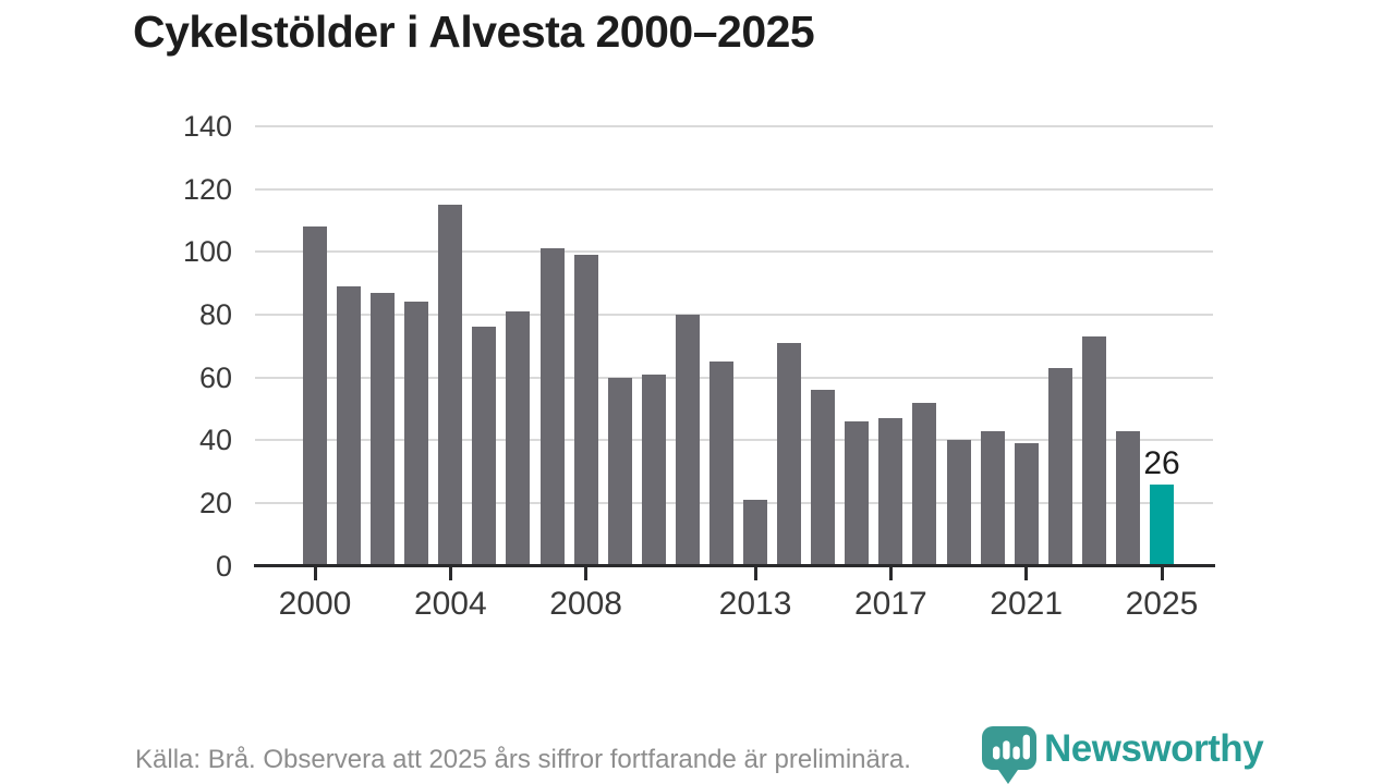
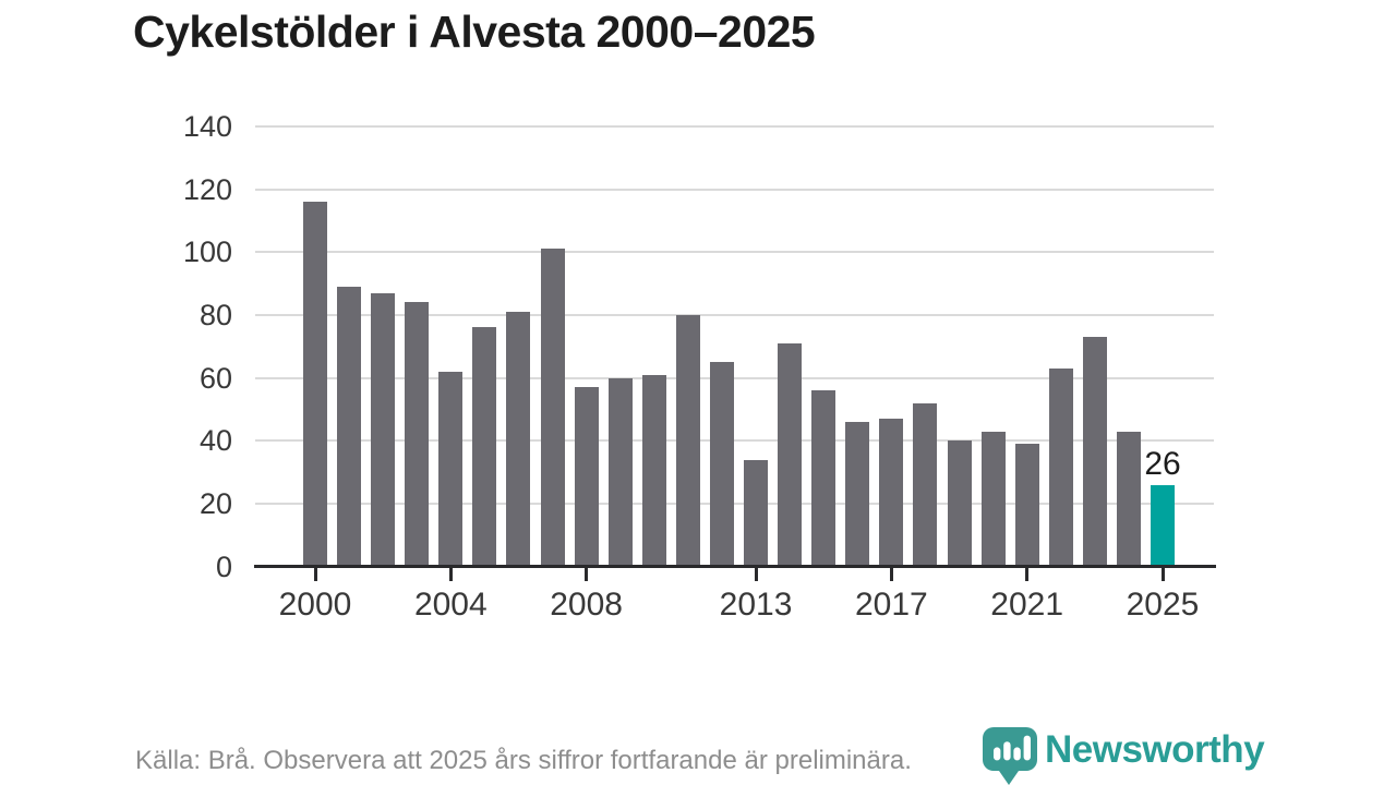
2000: 108 -> 116
2004: 115 -> 62
2008: 99 -> 57
2013: 21 -> 34
